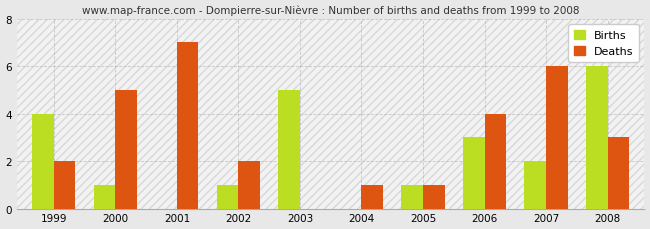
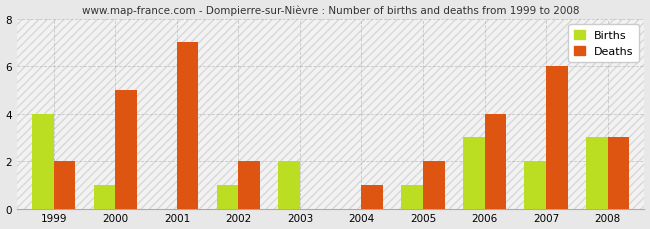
Births/2003: 5 -> 2
Deaths/2005: 1 -> 2
Births/2008: 6 -> 3
